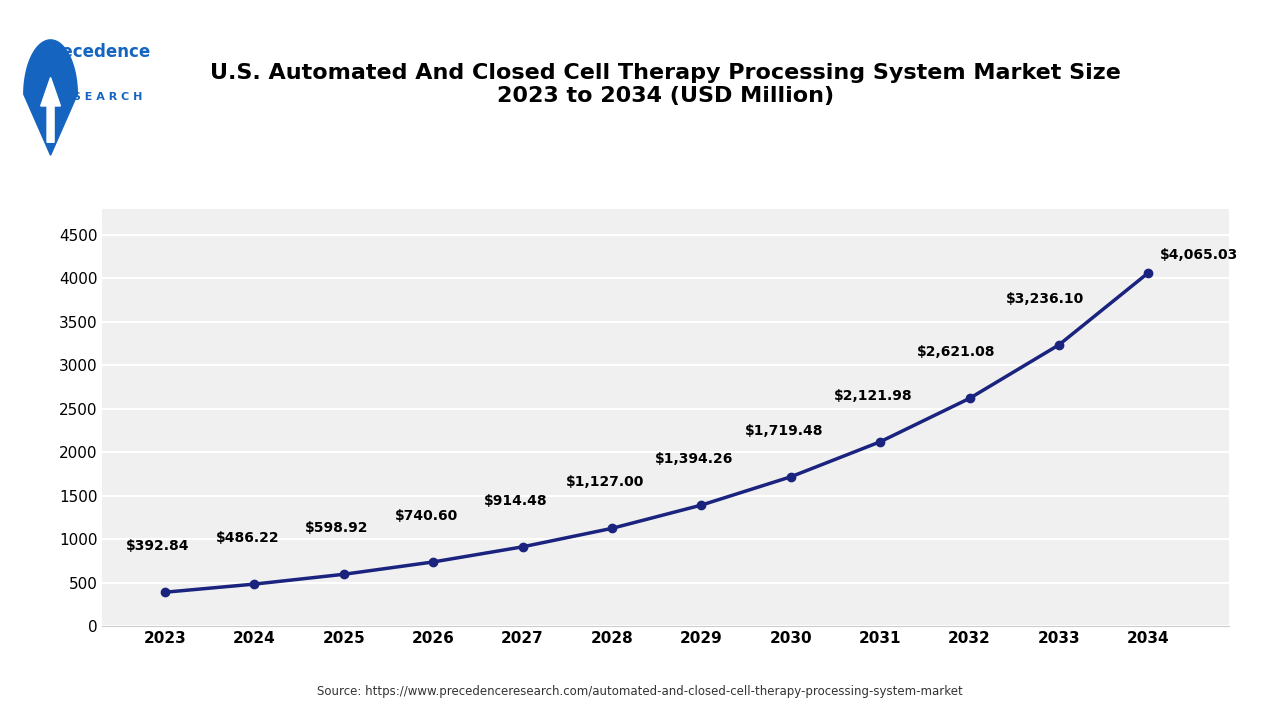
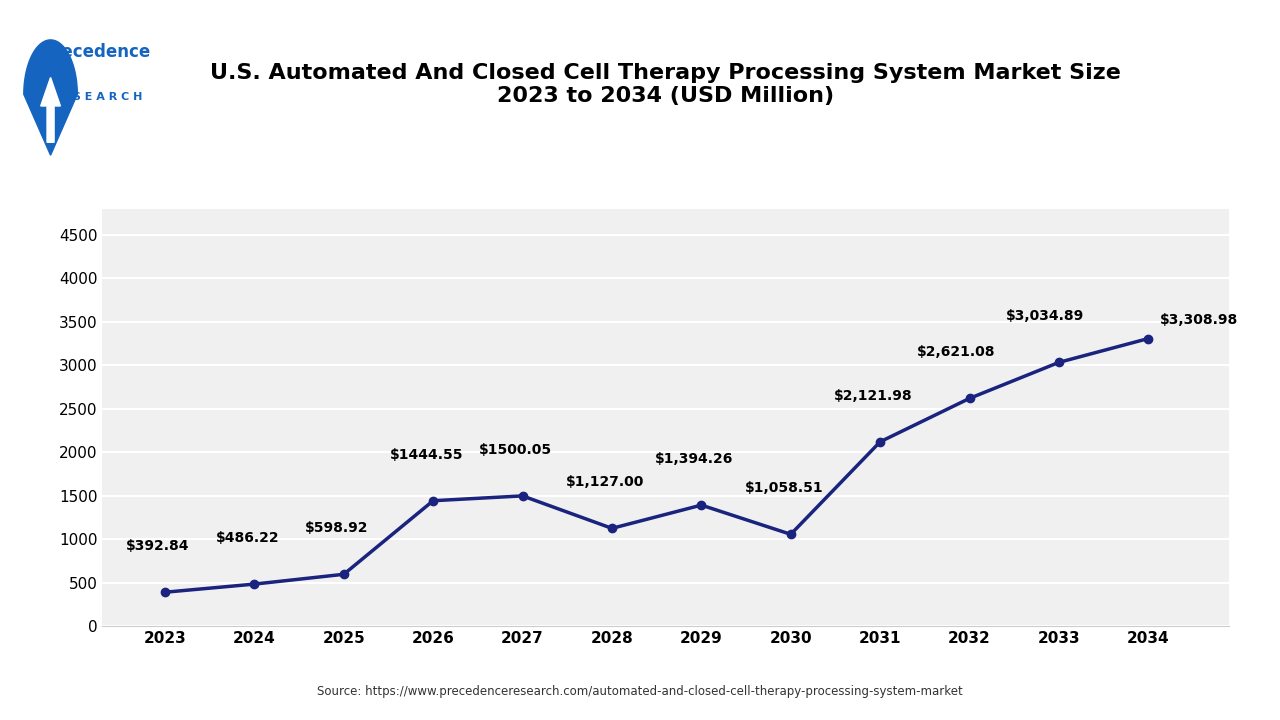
2026: $740.60 -> $1444.55
2027: $914.48 -> $1500.05
2030: $1,719.48 -> $1,058.51
2033: $3,236.10 -> $3,034.89
2034: $4,065.03 -> $3,308.98
